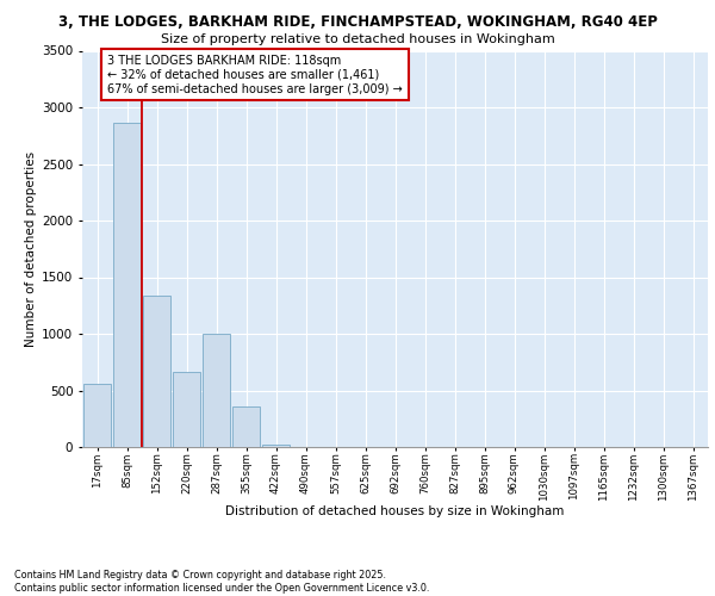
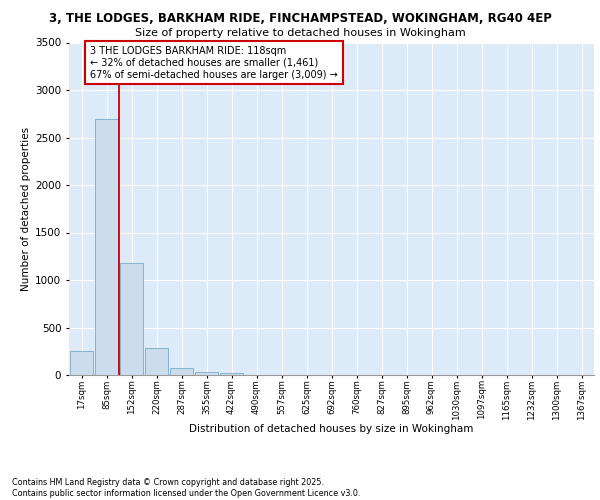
17sqm: 560 -> 260
85sqm: 2860 -> 2690
152sqm: 1340 -> 1180
220sqm: 660 -> 280
287sqm: 1000 -> 80
355sqm: 360 -> 40
